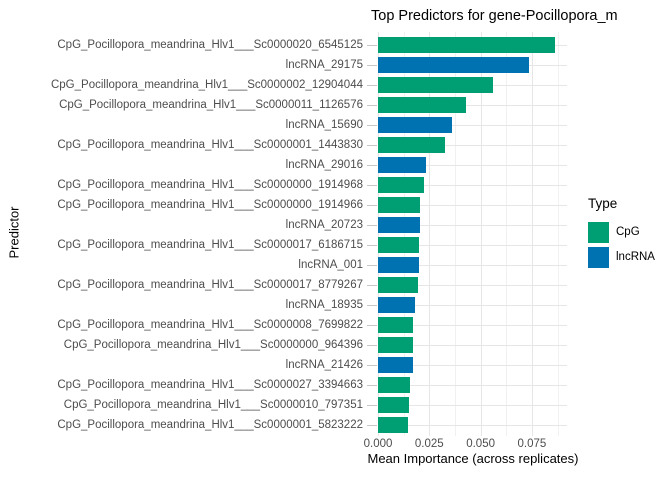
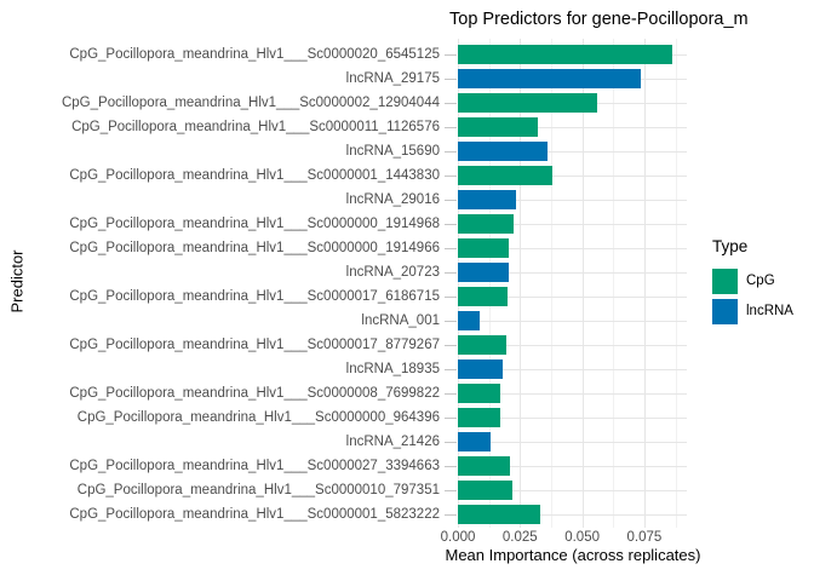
CpG_Pocillopora_meandrina_Hlv1___Sc0000011_1126576: 0.043 -> 0.032
CpG_Pocillopora_meandrina_Hlv1___Sc0000001_1443830: 0.033 -> 0.038
lncRNA_001: 0.020 -> 0.009
lncRNA_21426: 0.017 -> 0.013
CpG_Pocillopora_meandrina_Hlv1___Sc0000027_3394663: 0.016 -> 0.021
CpG_Pocillopora_meandrina_Hlv1___Sc0000010_797351: 0.015 -> 0.022
CpG_Pocillopora_meandrina_Hlv1___Sc0000001_5823222: 0.015 -> 0.033
